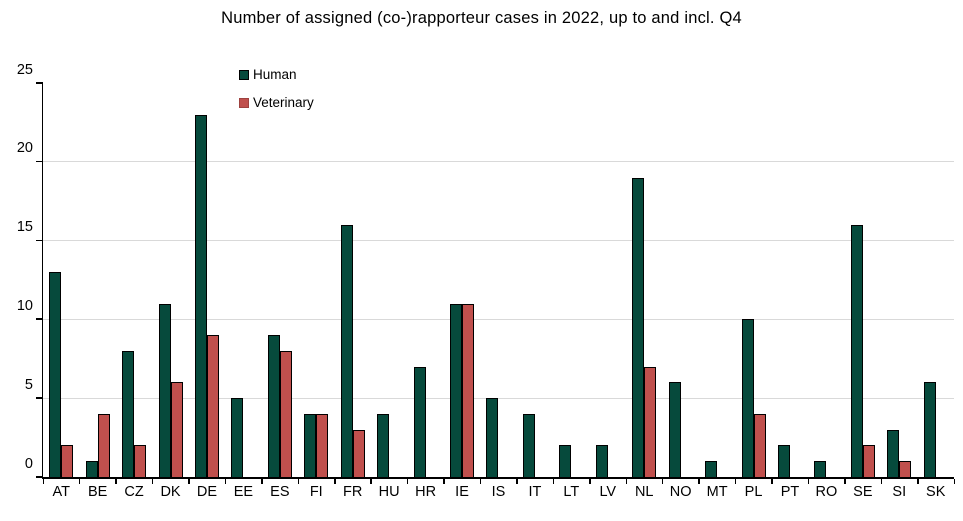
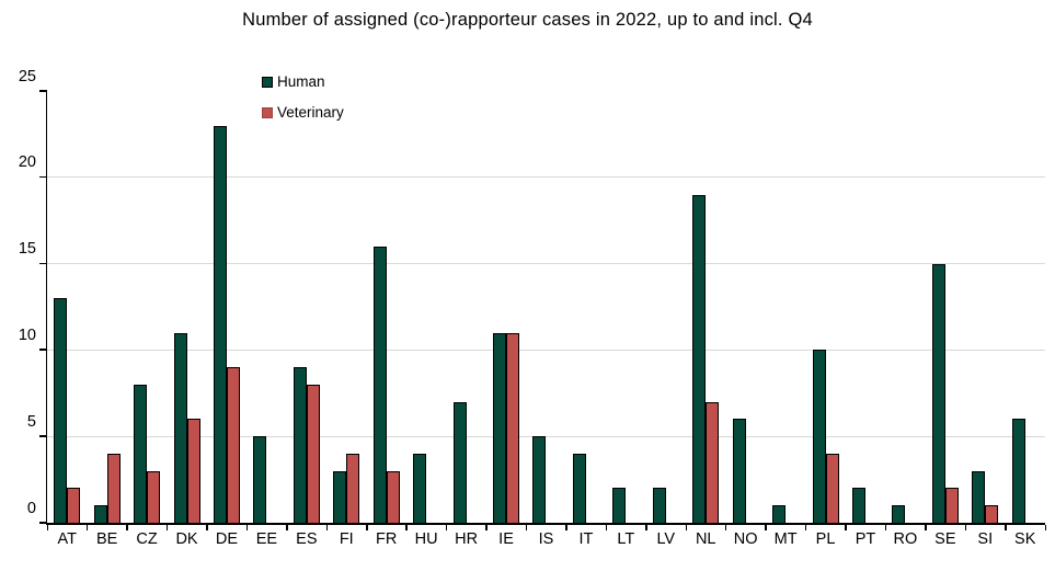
Veterinary/CZ: 2 -> 3
Human/FI: 4 -> 3
Human/SE: 16 -> 15
